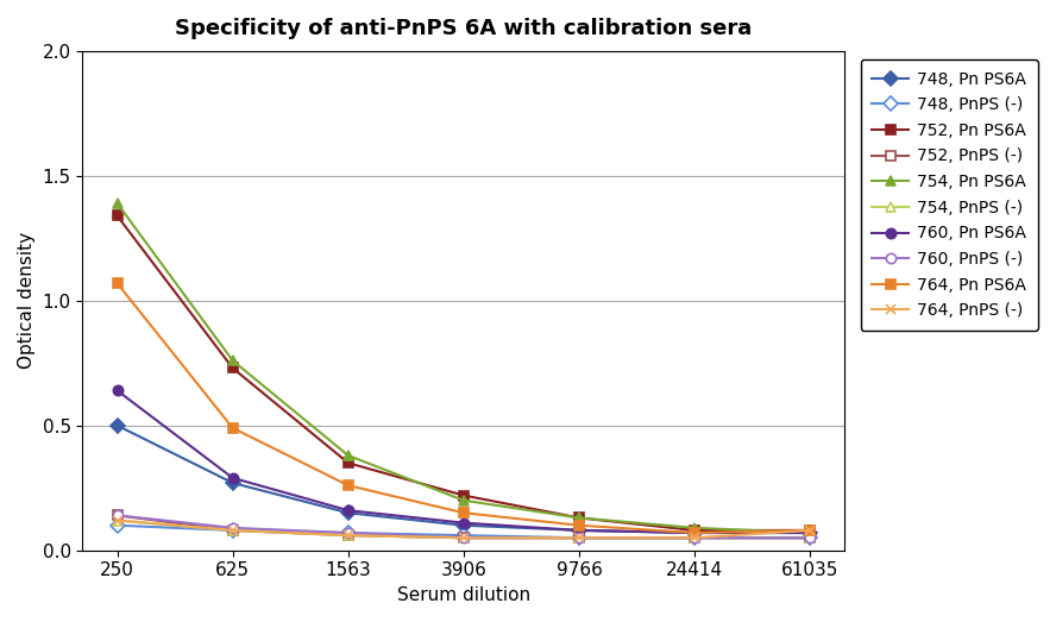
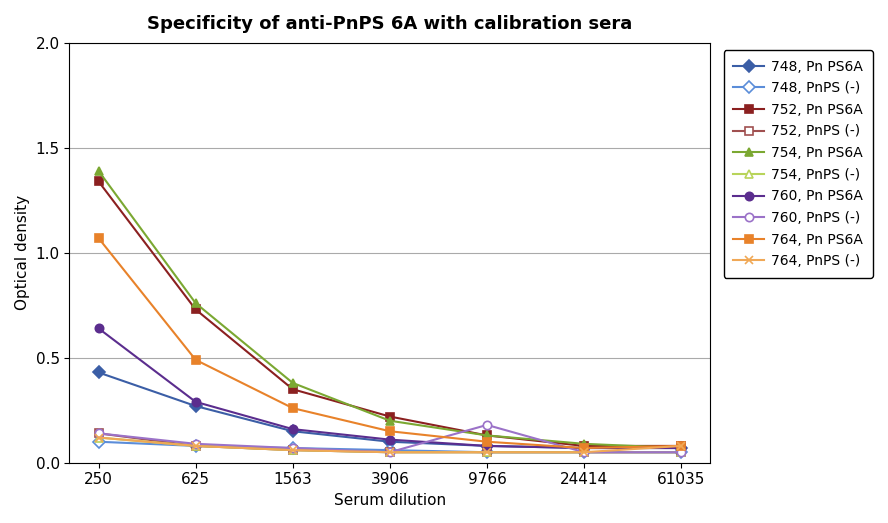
748, Pn PS6A/250: 0.50 -> 0.43
760, PnPS (-)/9766: 0.05 -> 0.18
